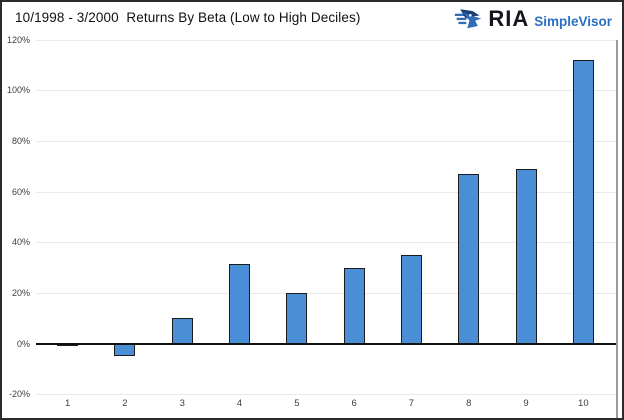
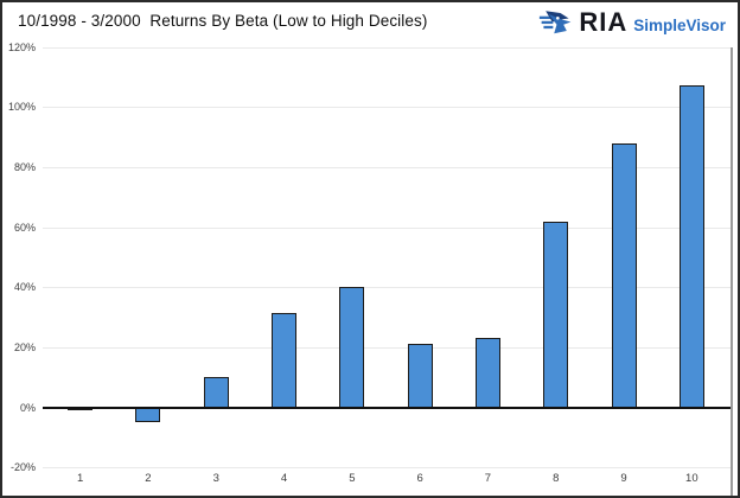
5: 20% -> 40%
6: 30% -> 21%
7: 35% -> 23%
8: 67% -> 62%
9: 69% -> 88%
10: 112% -> 107%
